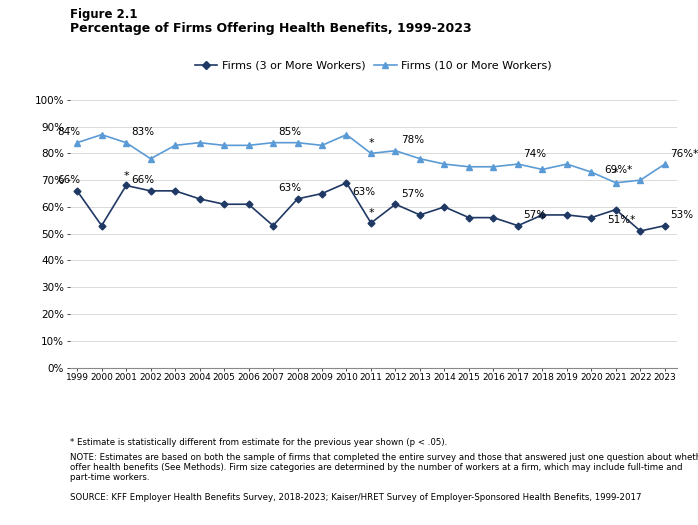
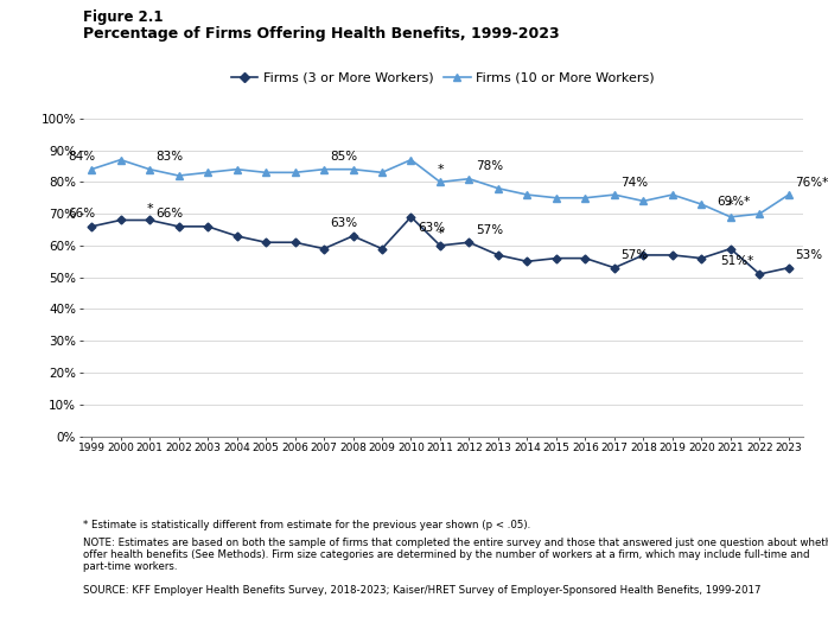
Firms (3 or More Workers)/2000: 53% -> 68%
Firms (10 or More Workers)/2002: 78% -> 82%
Firms (3 or More Workers)/2007: 53% -> 59%
Firms (3 or More Workers)/2009: 65% -> 59%
Firms (3 or More Workers)/2011: 54% -> 60%
Firms (3 or More Workers)/2014: 60% -> 55%
